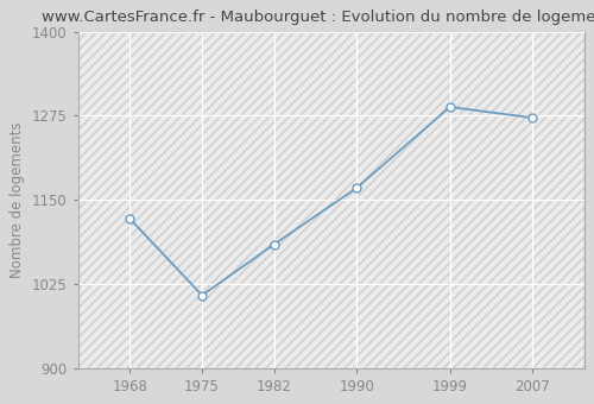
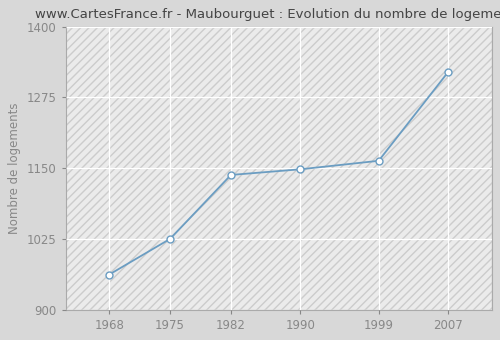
1968: 1122 -> 962
1975: 1008 -> 1025
1982: 1084 -> 1138
1990: 1168 -> 1148
1999: 1288 -> 1163
2007: 1272 -> 1320
